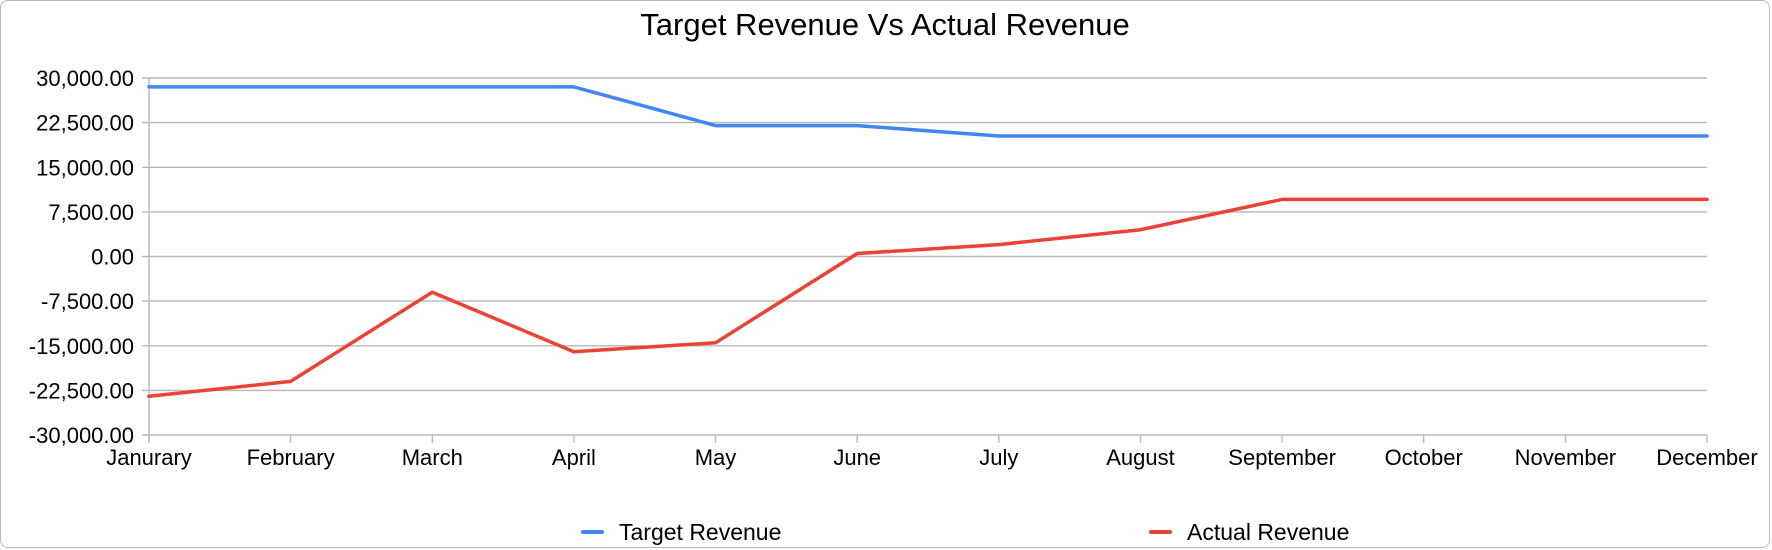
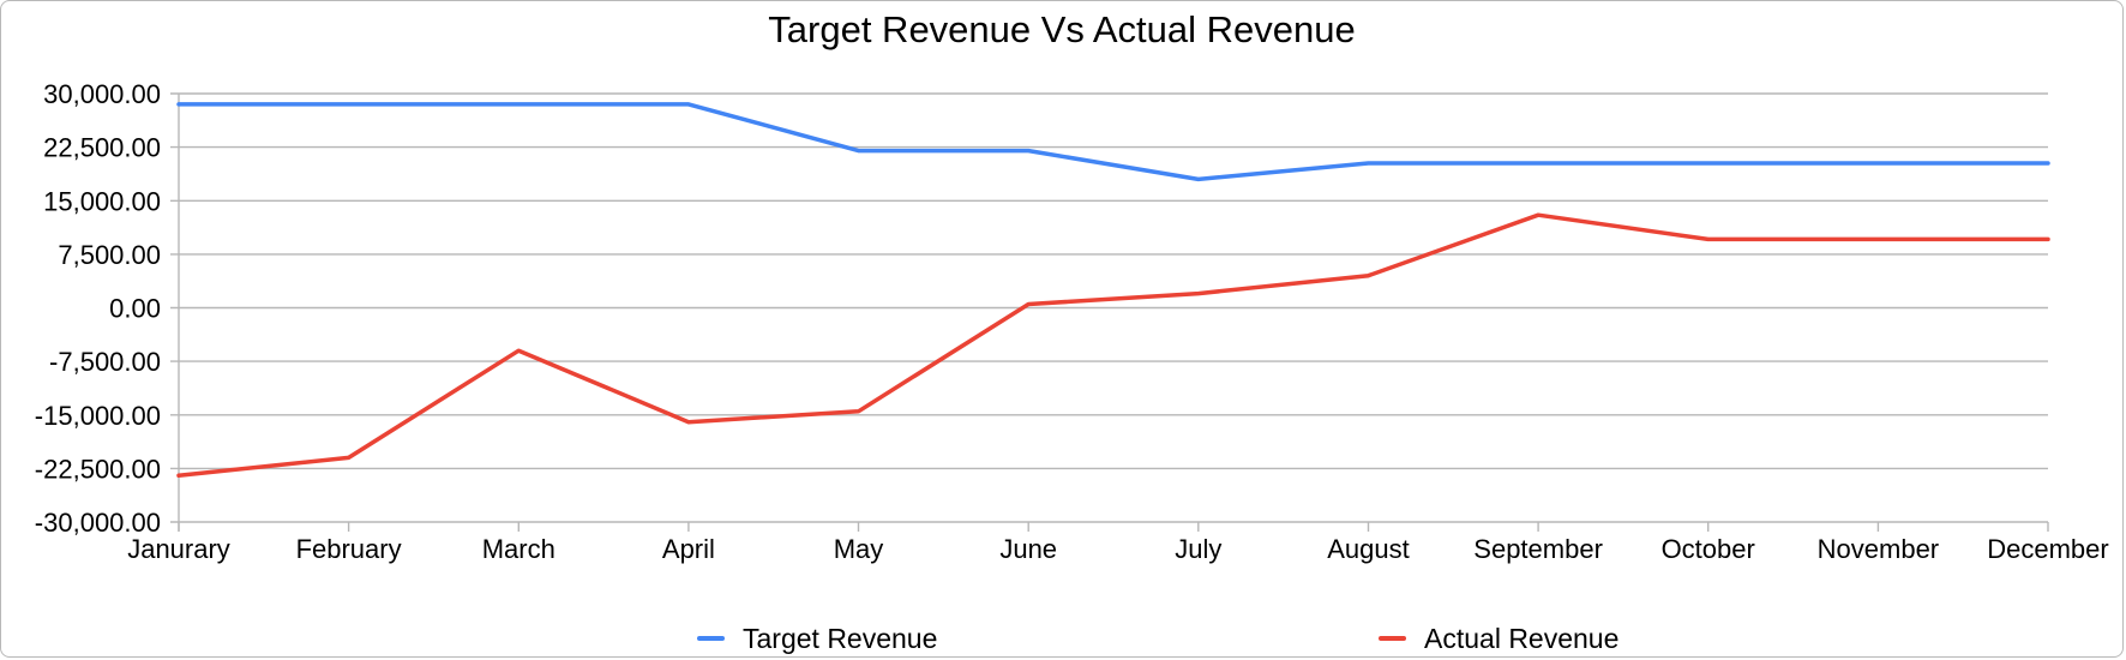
Target Revenue/July: 20000 -> 18000
Actual Revenue/September: 10000 -> 13000
